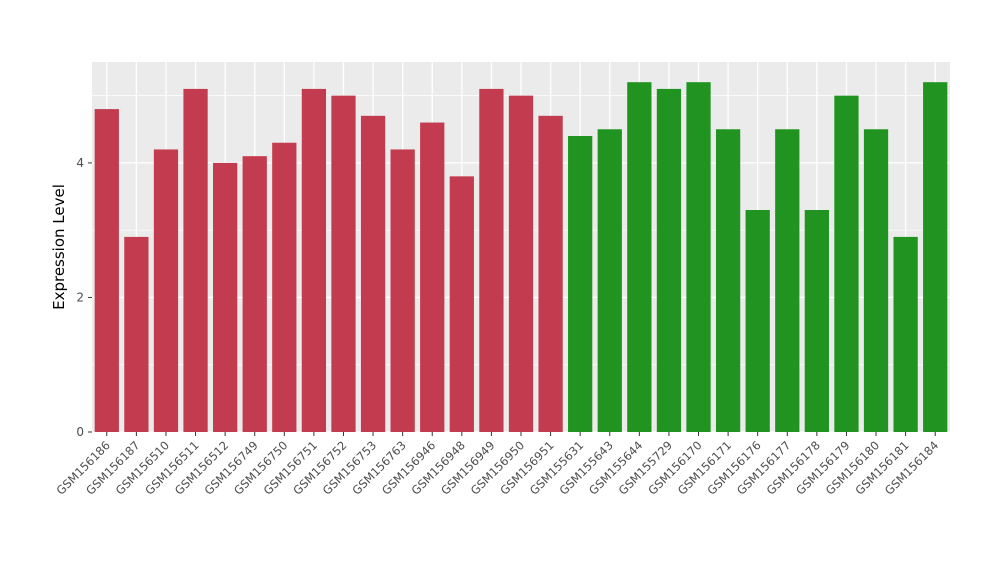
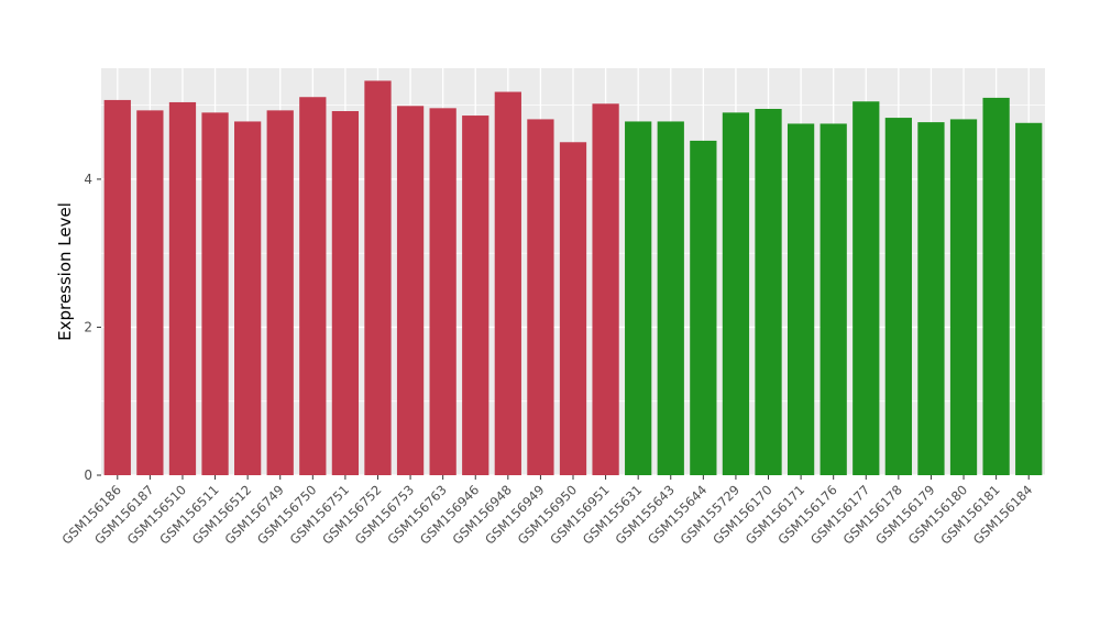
GSM156186: 4.8 -> 5.1
GSM156187: 2.9 -> 4.9
GSM156510: 4.2 -> 5.0
GSM156511: 5.1 -> 4.9
GSM156512: 4.0 -> 4.8
GSM156749: 4.1 -> 4.9
GSM156750: 4.3 -> 5.1
GSM156751: 5.1 -> 4.9
GSM156752: 5.0 -> 5.3
GSM156753: 4.7 -> 5.0
GSM156763: 4.2 -> 5.0
GSM156946: 4.6 -> 4.9
GSM156948: 3.8 -> 5.2
GSM156949: 5.1 -> 4.8
GSM156950: 5.0 -> 4.5
GSM156951: 4.7 -> 5.0
GSM155631: 4.4 -> 4.8
GSM155643: 4.5 -> 4.8
GSM155644: 5.2 -> 4.5
GSM155729: 5.1 -> 4.9
GSM156170: 5.2 -> 5.0
GSM156171: 4.5 -> 4.8
GSM156176: 3.3 -> 4.8
GSM156177: 4.5 -> 5.0
GSM156178: 3.3 -> 4.8
GSM156179: 5.0 -> 4.8
GSM156180: 4.5 -> 4.8
GSM156181: 2.9 -> 5.1
GSM156184: 5.2 -> 4.8
